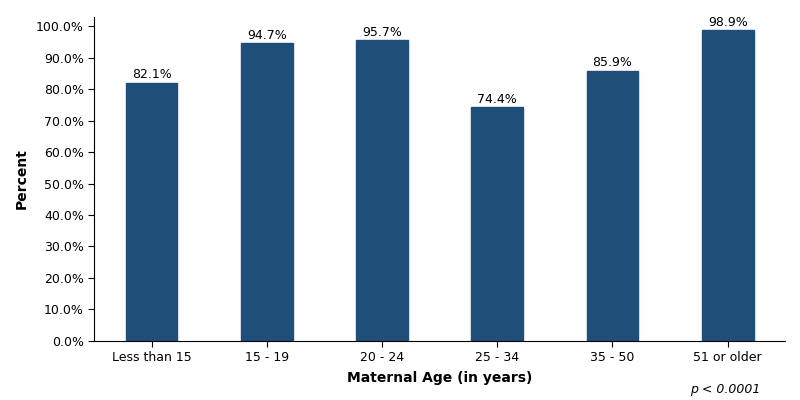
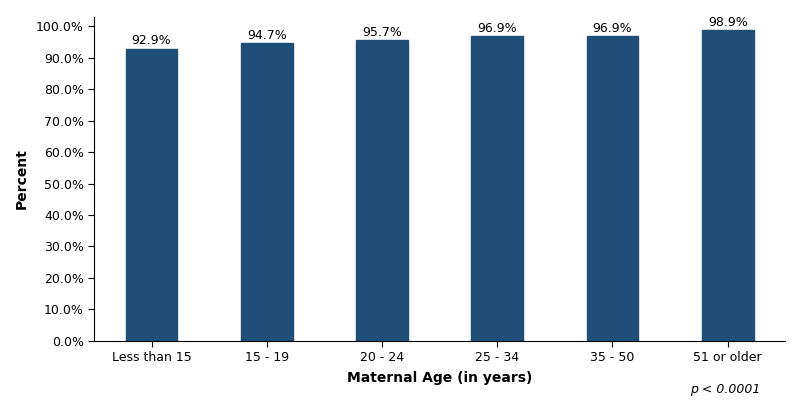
Less than 15: 82.1% -> 92.9%
25 - 34: 74.4% -> 96.9%
35 - 50: 85.9% -> 96.9%
